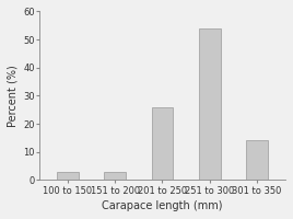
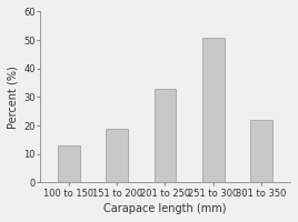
100 to 150: 3 -> 13
151 to 200: 3 -> 19
201 to 250: 26 -> 33
251 to 300: 54 -> 51
301 to 350: 14 -> 22
